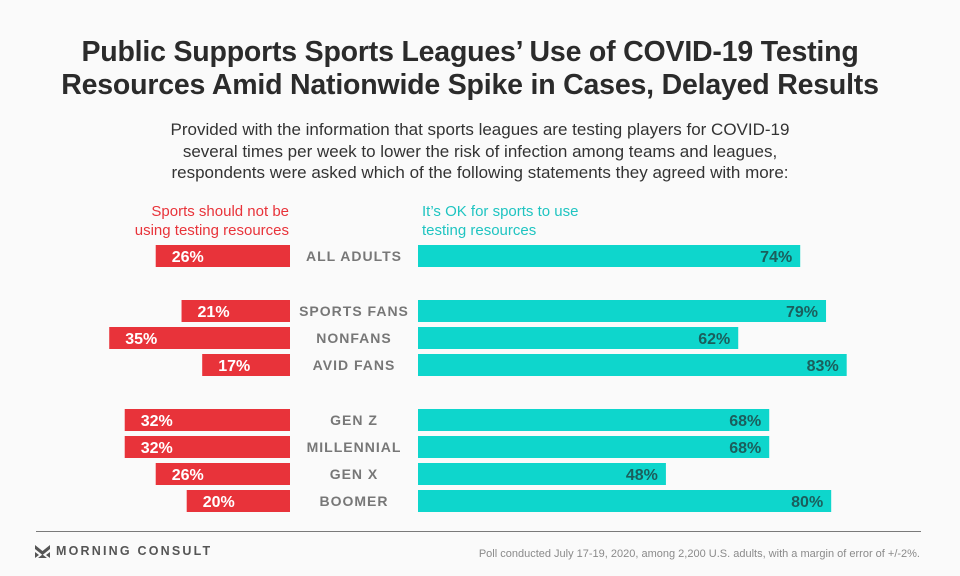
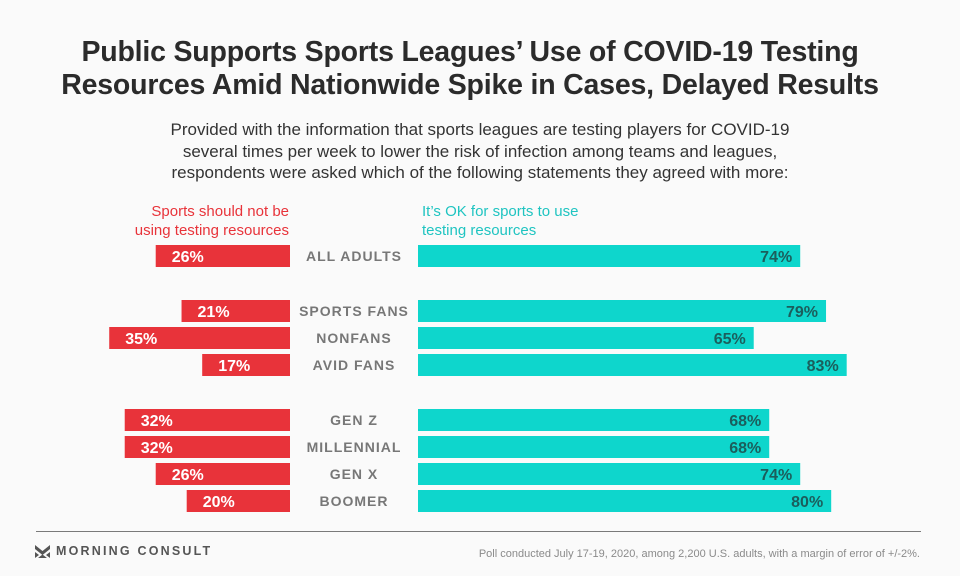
It’s OK for sports to use testing resources/NONFANS: 62% -> 65%
It’s OK for sports to use testing resources/GEN X: 48% -> 74%
